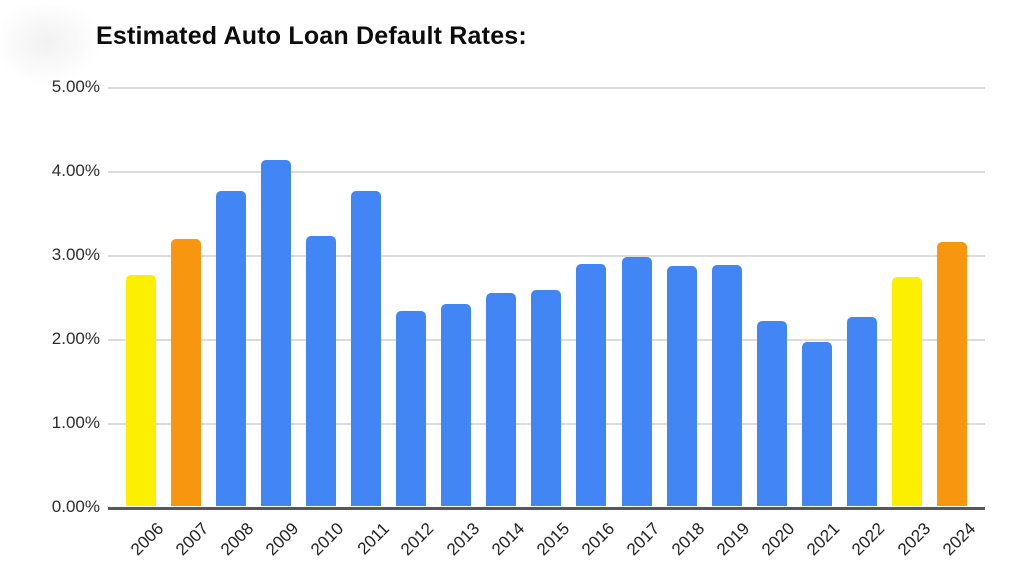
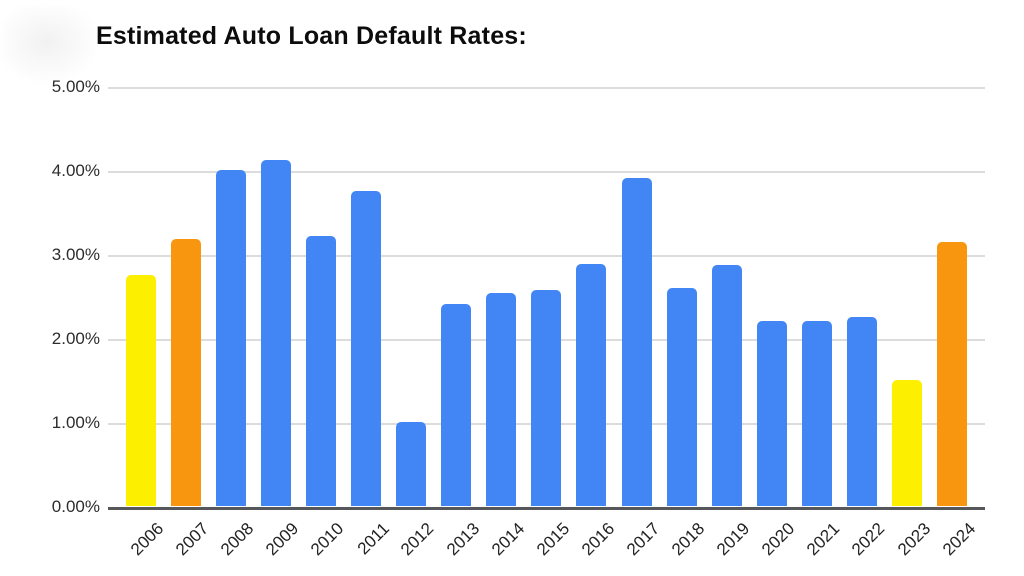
2008: 3.8% -> 4.0%
2012: 2.3% -> 1.0%
2017: 3.0% -> 3.9%
2018: 2.9% -> 2.6%
2021: 1.9% -> 2.2%
2023: 2.7% -> 1.5%
